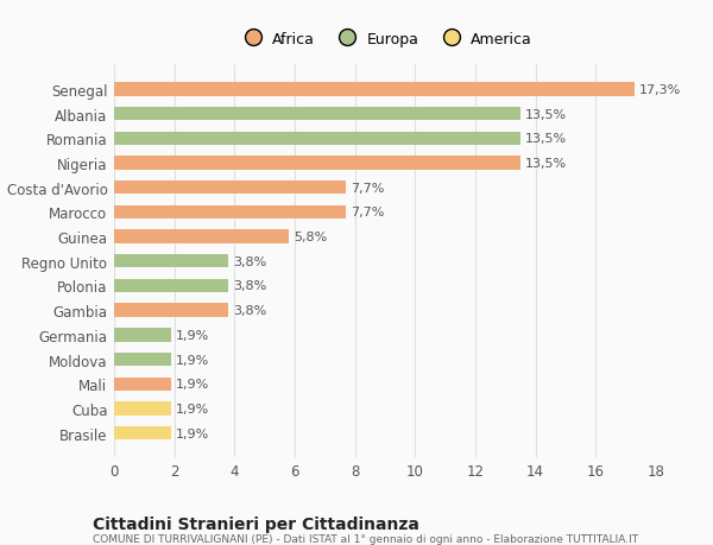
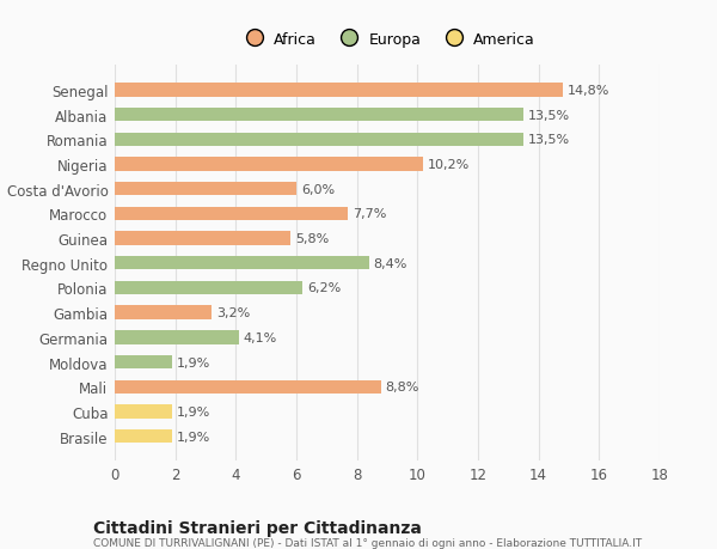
Senegal: 17,3% -> 14,8%
Nigeria: 13,5% -> 10,2%
Costa d'Avorio: 7,7% -> 6,0%
Regno Unito: 3,8% -> 8,4%
Polonia: 3,8% -> 6,2%
Gambia: 3,8% -> 3,2%
Germania: 1,9% -> 4,1%
Mali: 1,9% -> 8,8%
